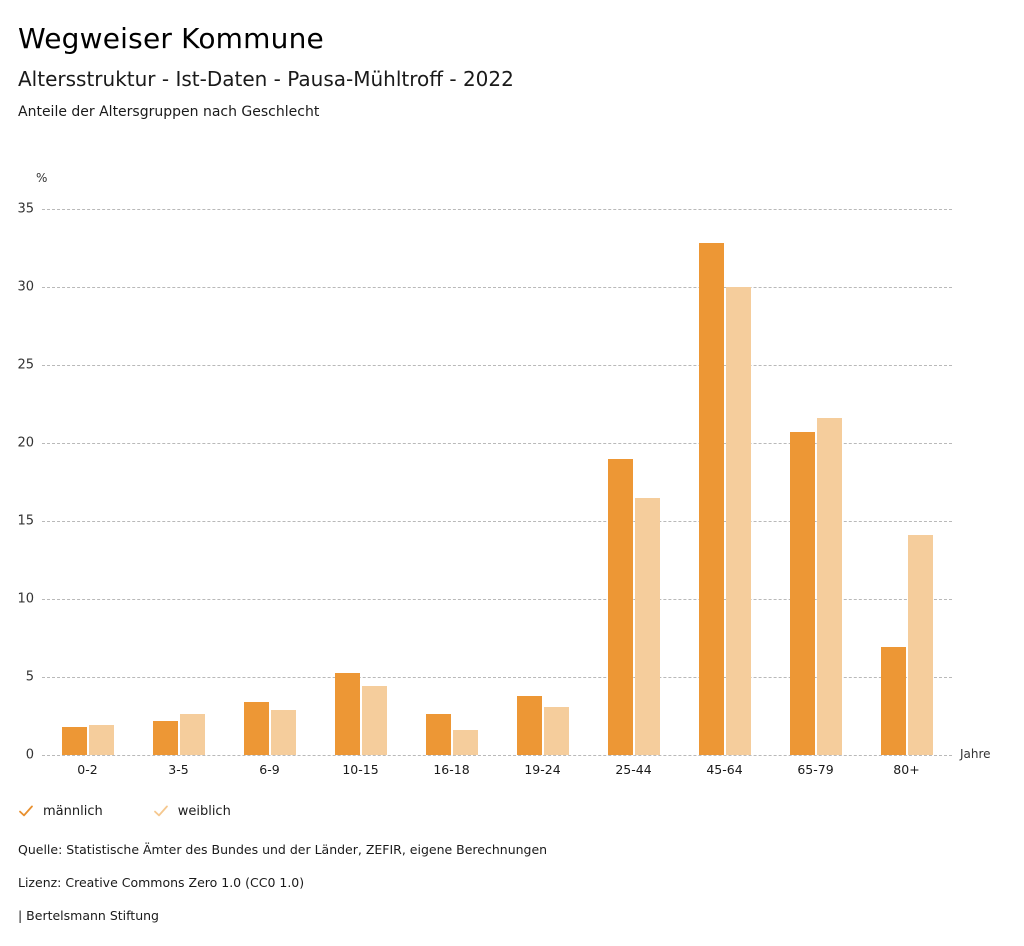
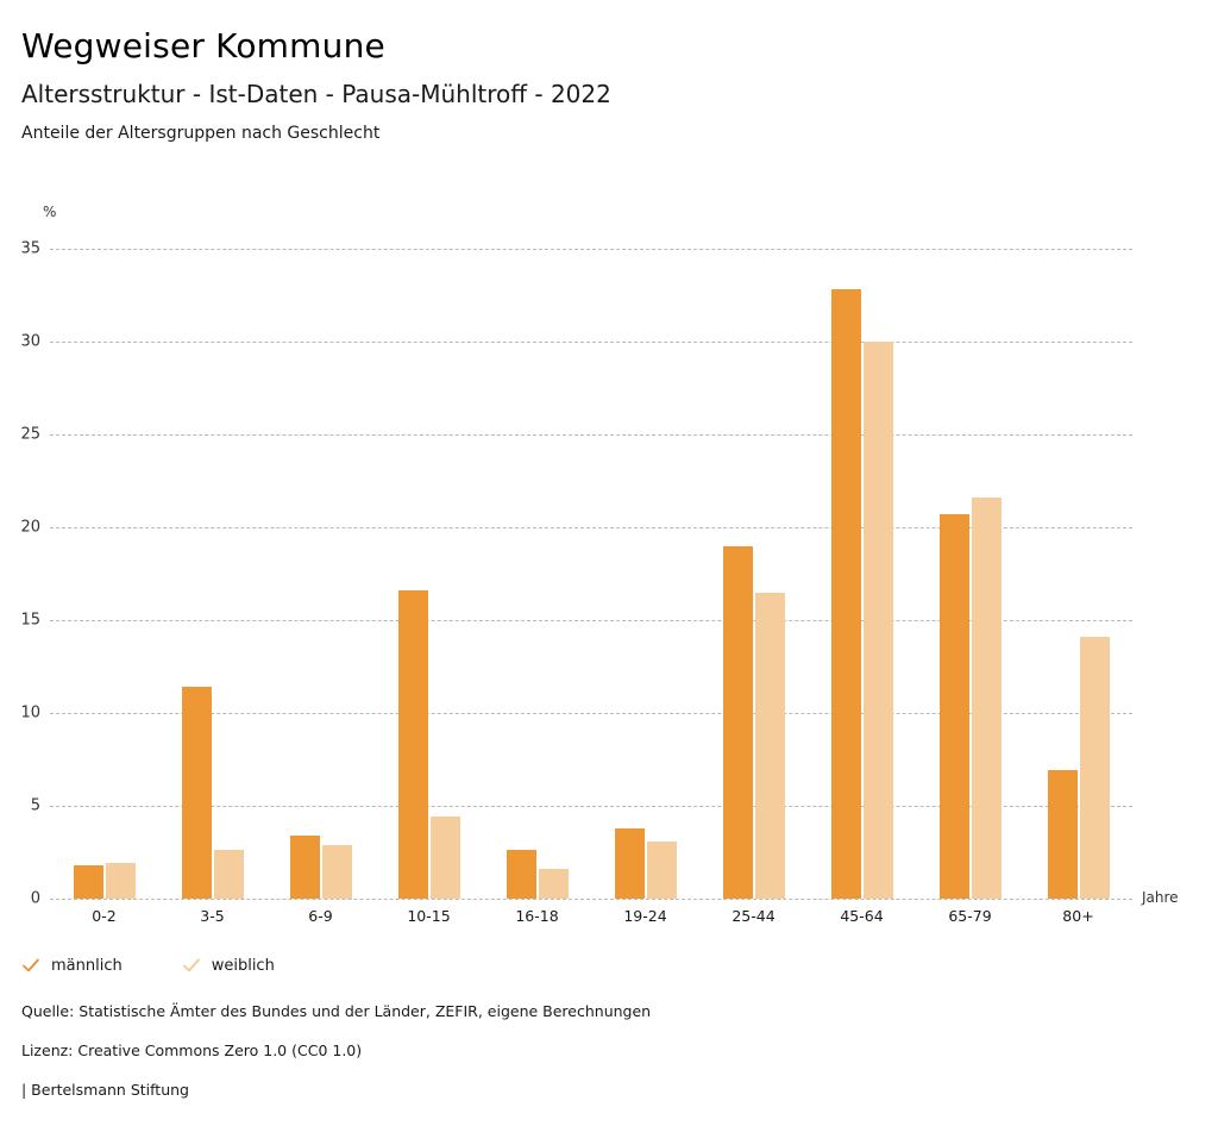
männlich/3-5: 2.2 -> 11.4
männlich/10-15: 5.2 -> 16.6
